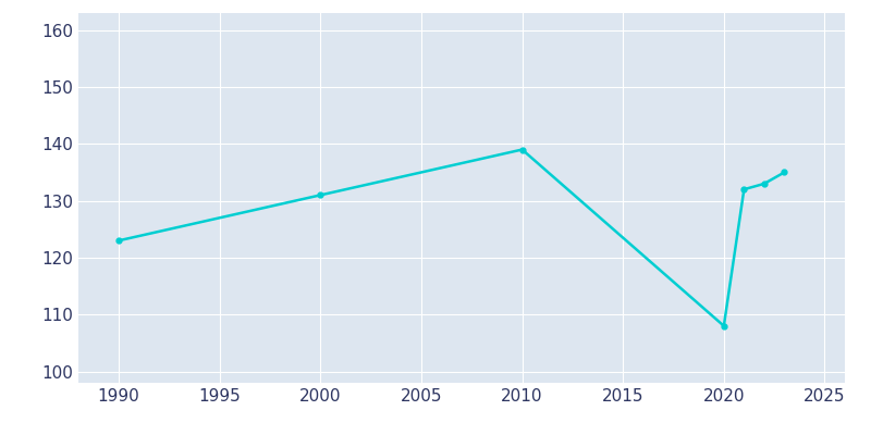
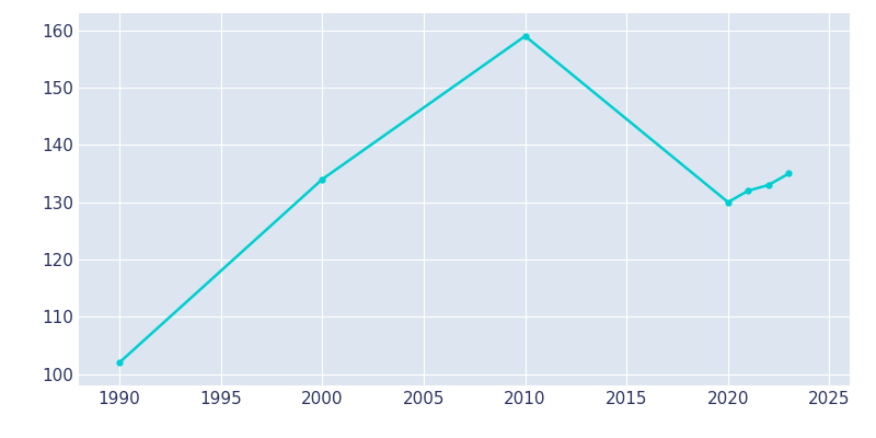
1990: 123 -> 102
2000: 131 -> 134
2010: 139 -> 159
2020: 108 -> 130
